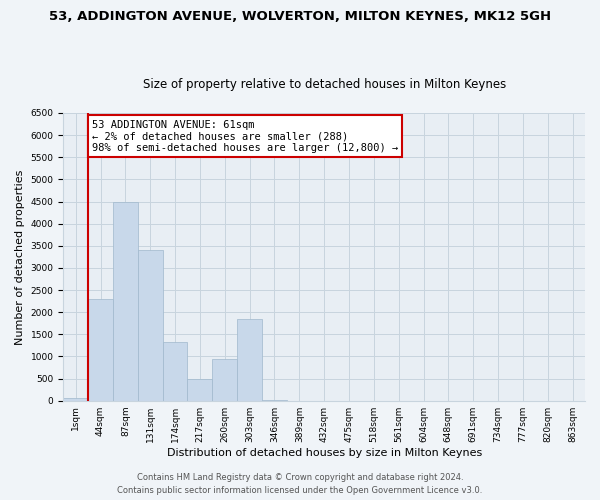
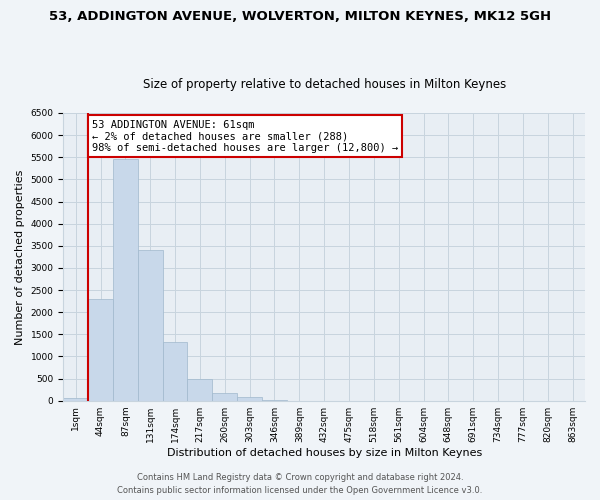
87sqm: 4500 -> 5450
260sqm: 950 -> 180
303sqm: 1850 -> 80
